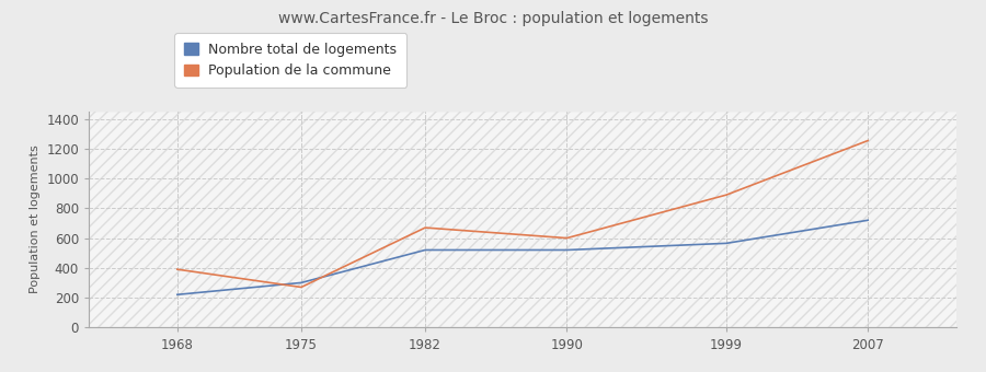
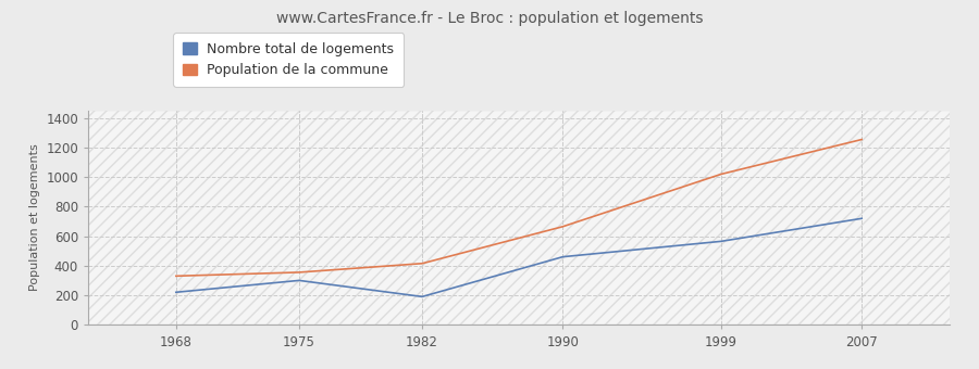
Population de la commune/1968: 390 -> 330
Population de la commune/1975: 270 -> 360
Nombre total de logements/1982: 520 -> 190
Population de la commune/1982: 670 -> 420
Nombre total de logements/1990: 520 -> 460
Population de la commune/1990: 600 -> 660
Population de la commune/1999: 890 -> 1020
